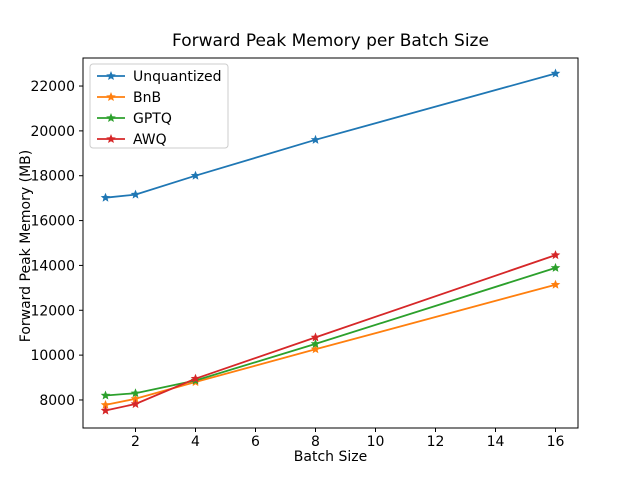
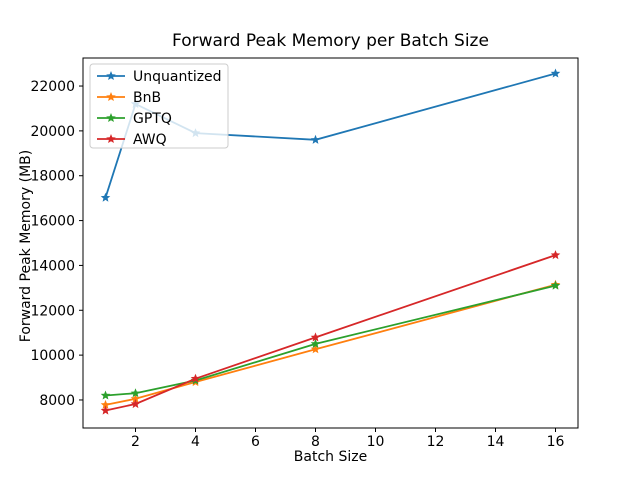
Unquantized/2: 17200 -> 21200
Unquantized/4: 18000 -> 19900
GPTQ/16: 13900 -> 13100
